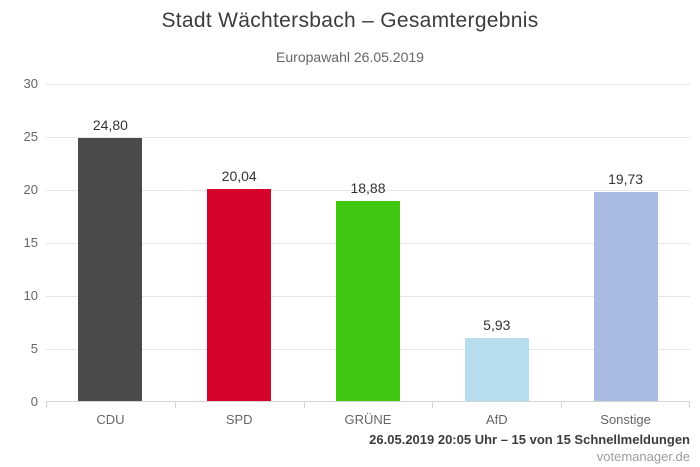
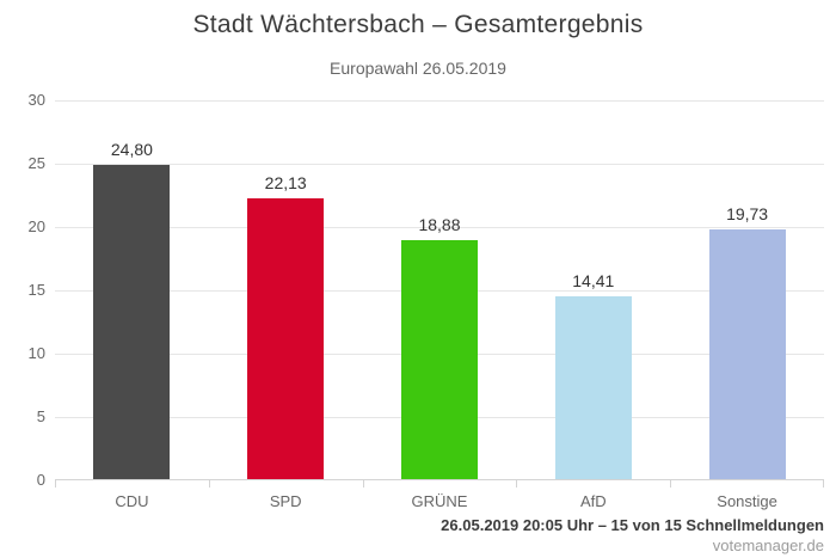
SPD: 20,04 -> 22,13
AfD: 5,93 -> 14,41
